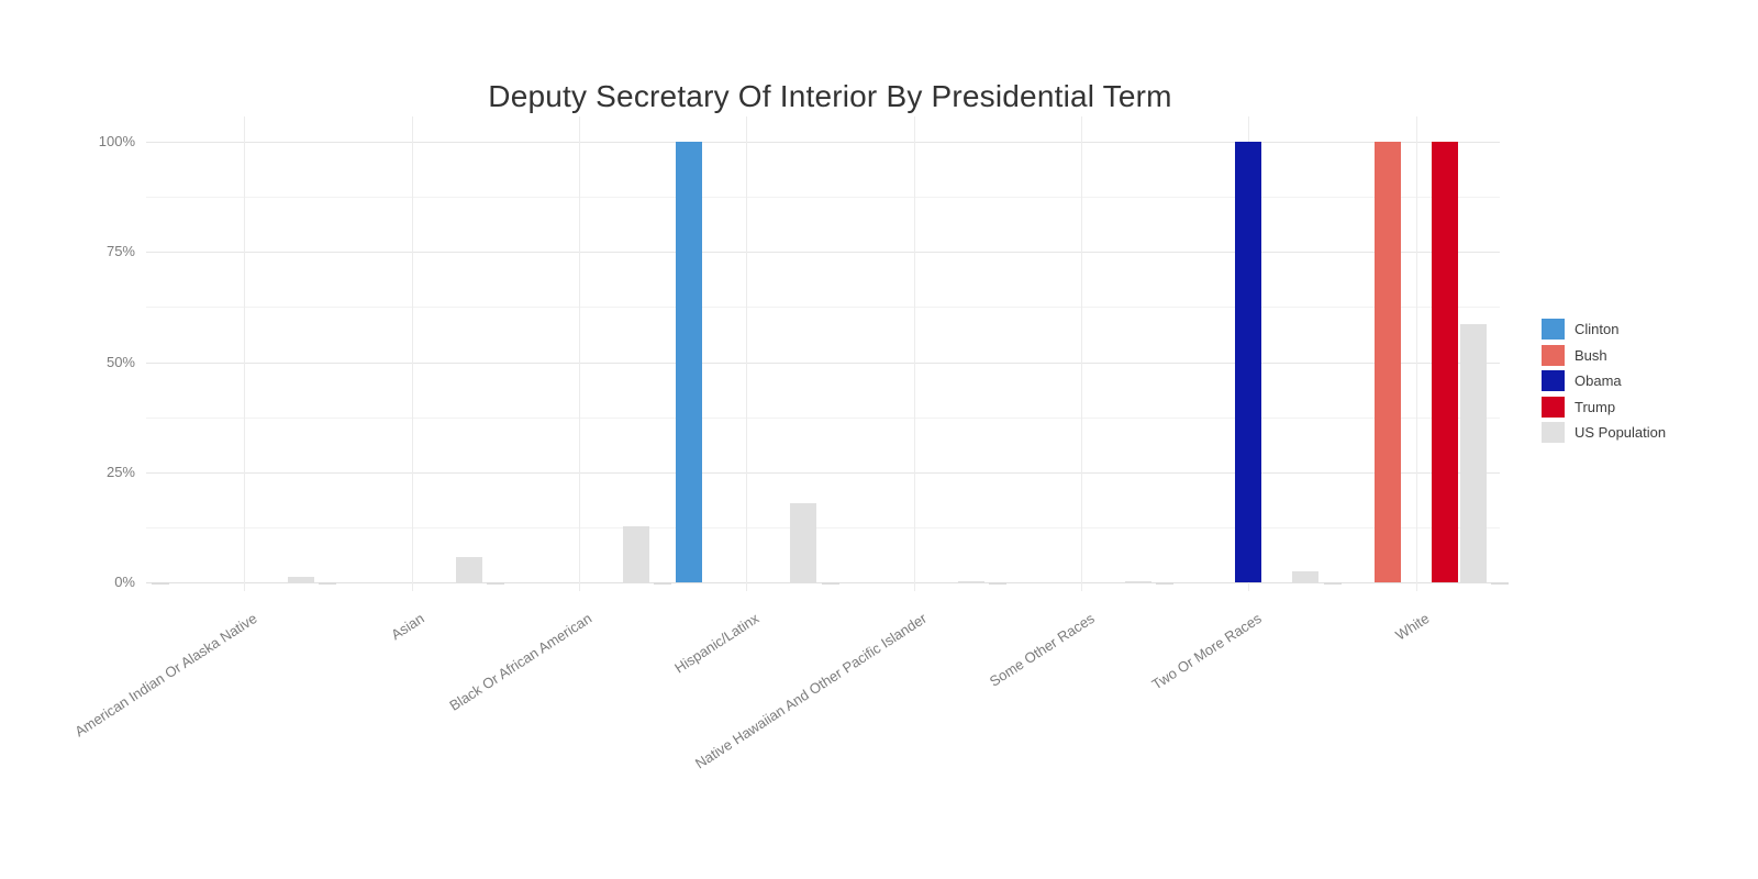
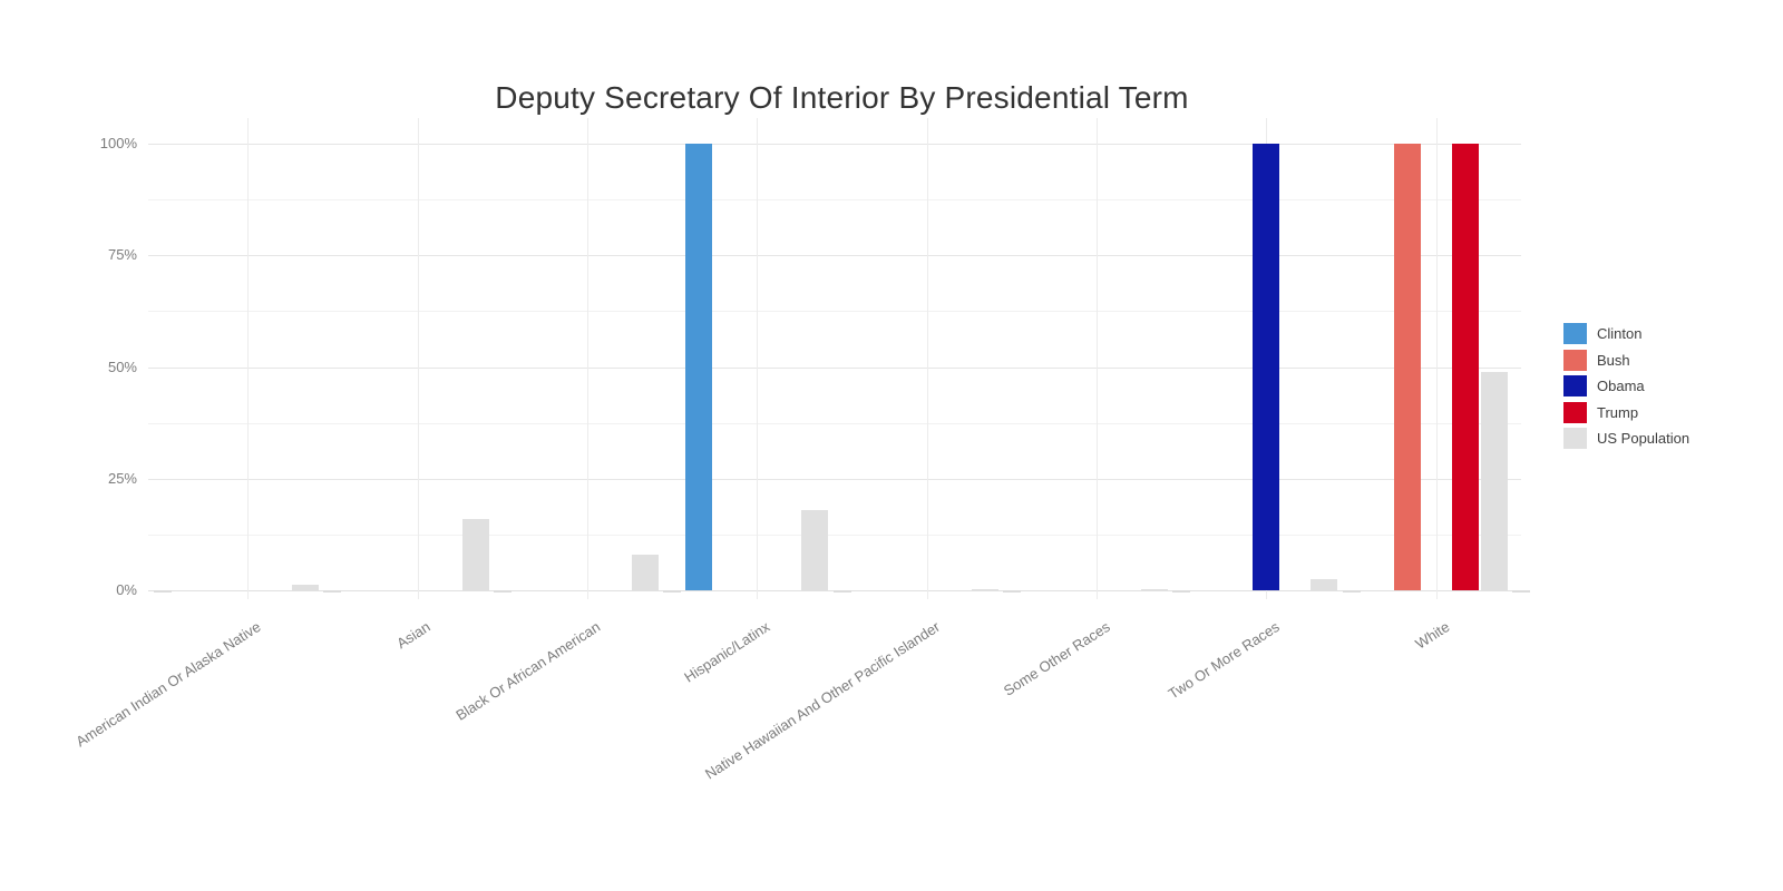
US Population/Asian: 6% -> 16%
US Population/Black Or African American: 13% -> 8%
US Population/White: 59% -> 49%
